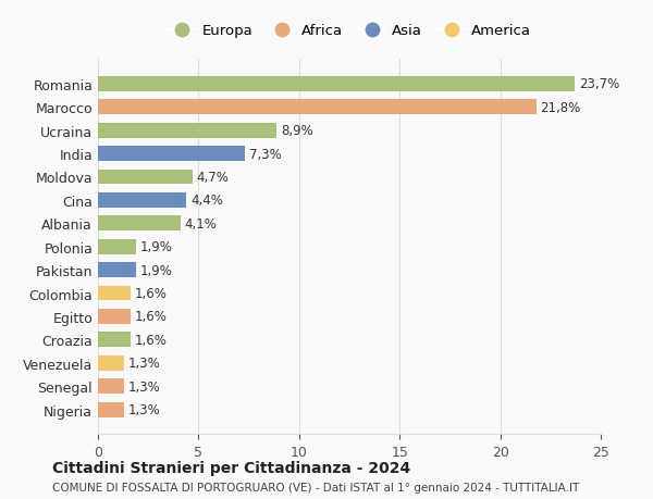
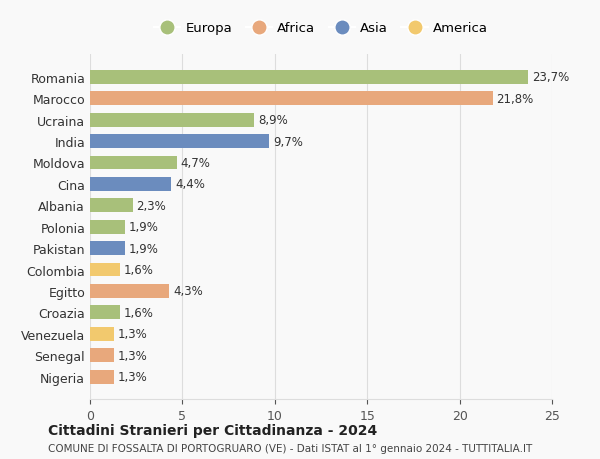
India: 7,3% -> 9,7%
Albania: 4,1% -> 2,3%
Egitto: 1,6% -> 4,3%
